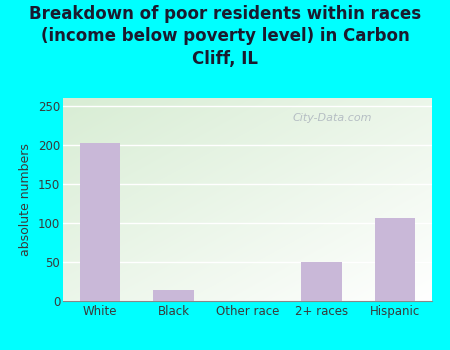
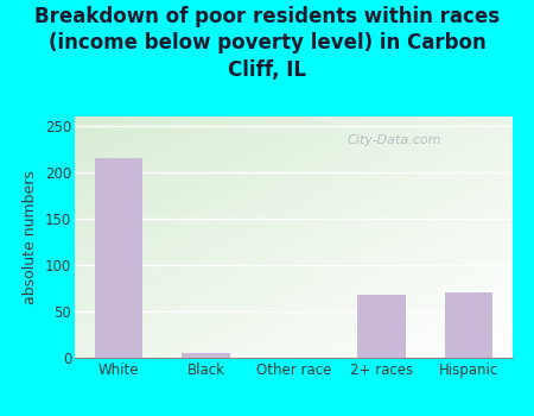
White: 202 -> 215
Black: 14 -> 5
2+ races: 50 -> 68
Hispanic: 106 -> 70
